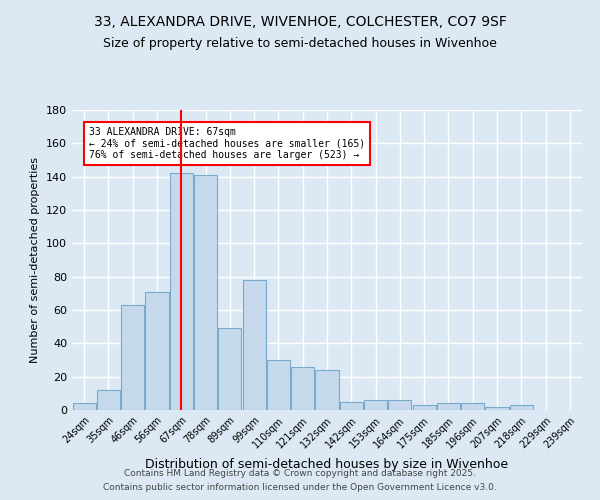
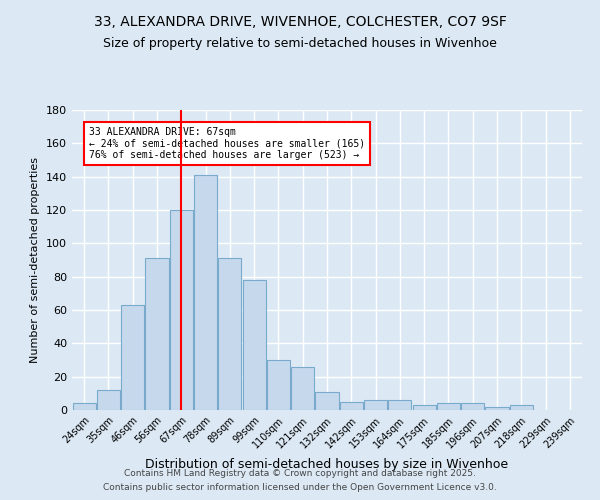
56sqm: 71 -> 91
67sqm: 142 -> 120
89sqm: 49 -> 91
132sqm: 24 -> 11
